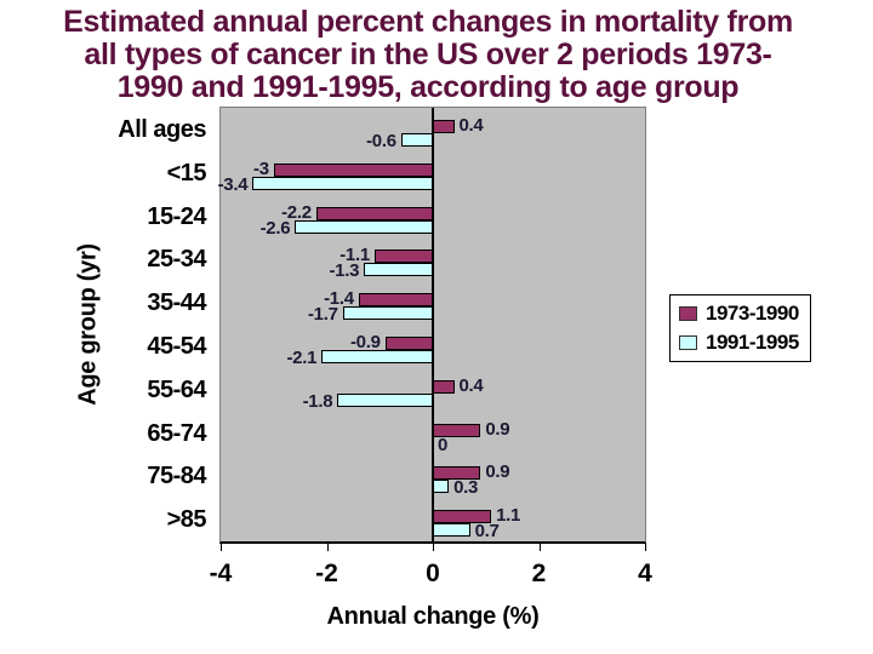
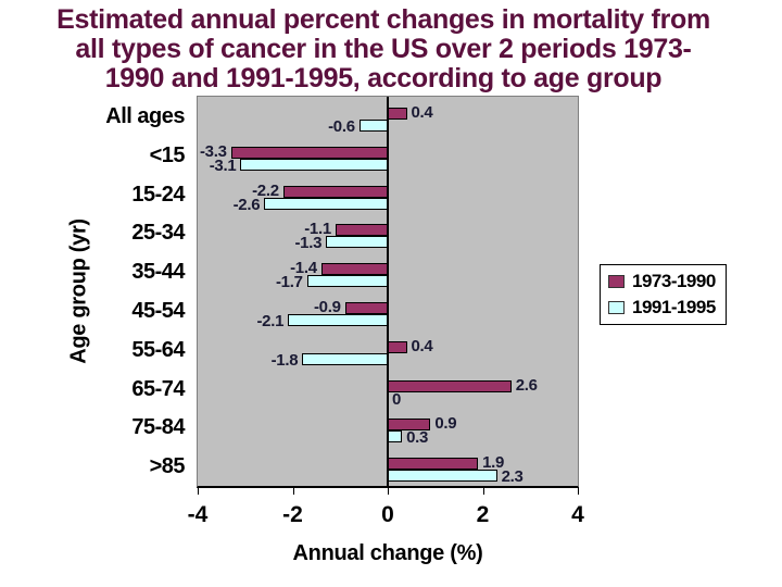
1973-1990/<15: -3 -> -3.3
1991-1995/<15: -3.4 -> -3.1
1973-1990/65-74: 0.9 -> 2.6
1973-1990/>85: 1.1 -> 1.9
1991-1995/>85: 0.7 -> 2.3
